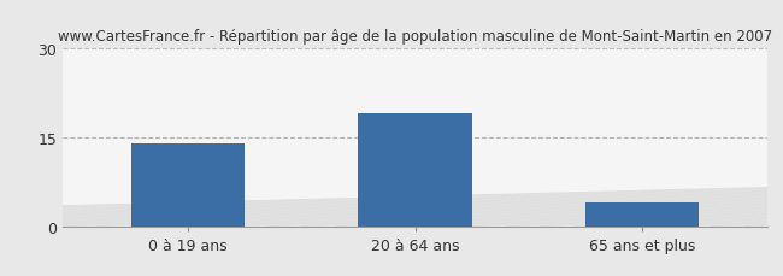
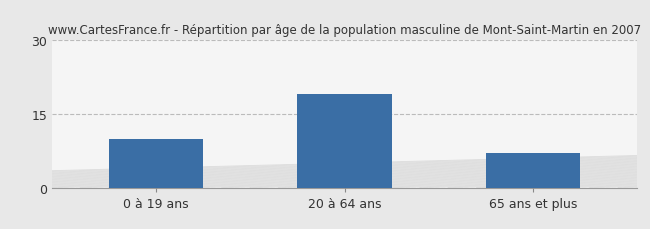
0 à 19 ans: 14 -> 10
65 ans et plus: 4 -> 7
